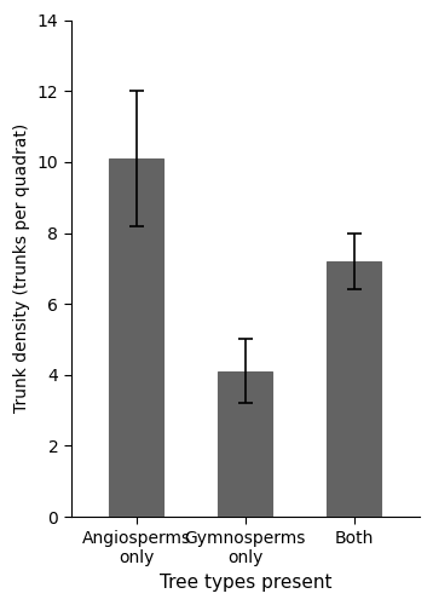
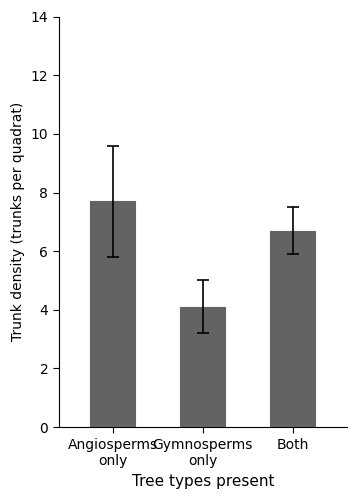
Angiosperms only: 10.1 -> 7.7
Both: 7.2 -> 6.7
